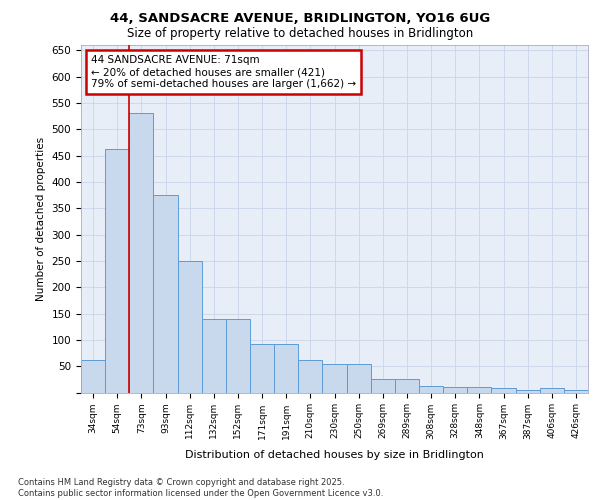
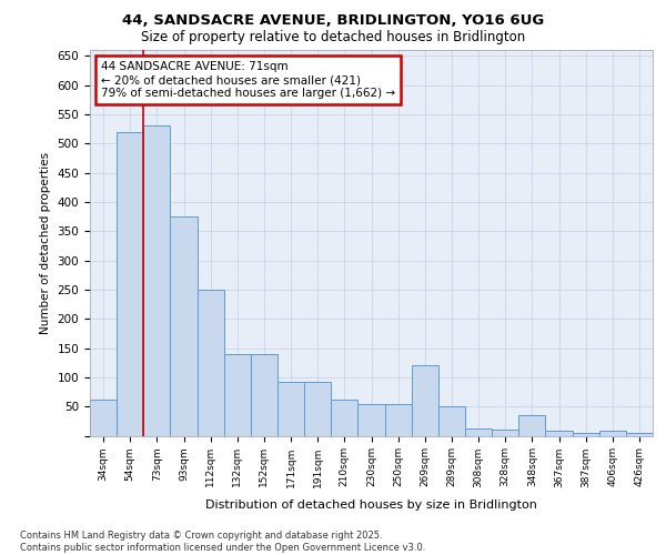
54sqm: 462 -> 520
269sqm: 25 -> 120
289sqm: 25 -> 50
348sqm: 10 -> 36
